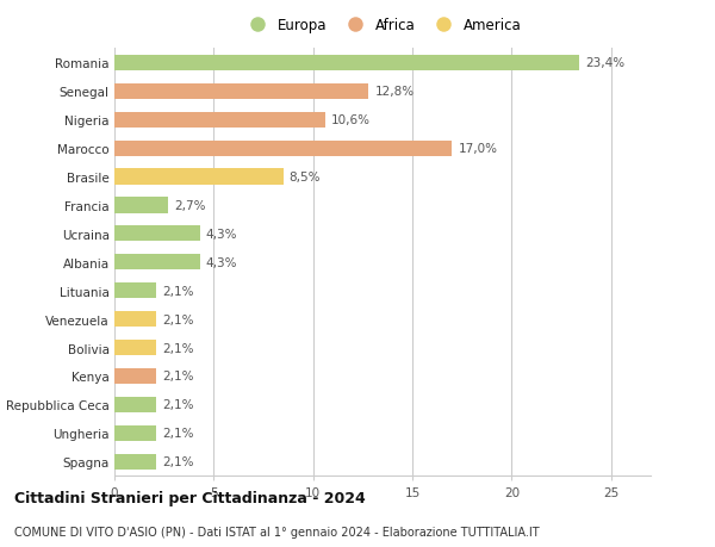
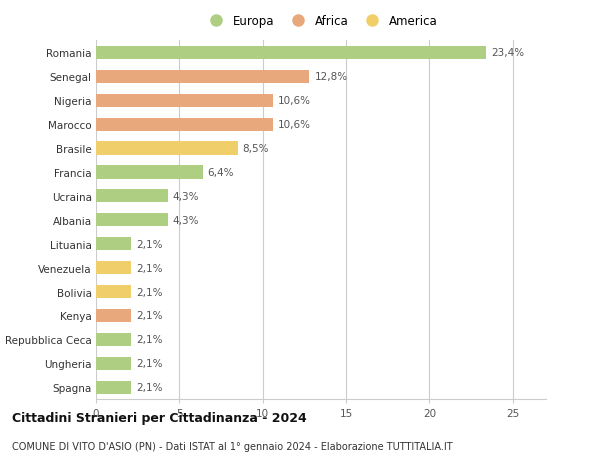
Marocco: 17,0% -> 10,6%
Francia: 2,7% -> 6,4%
